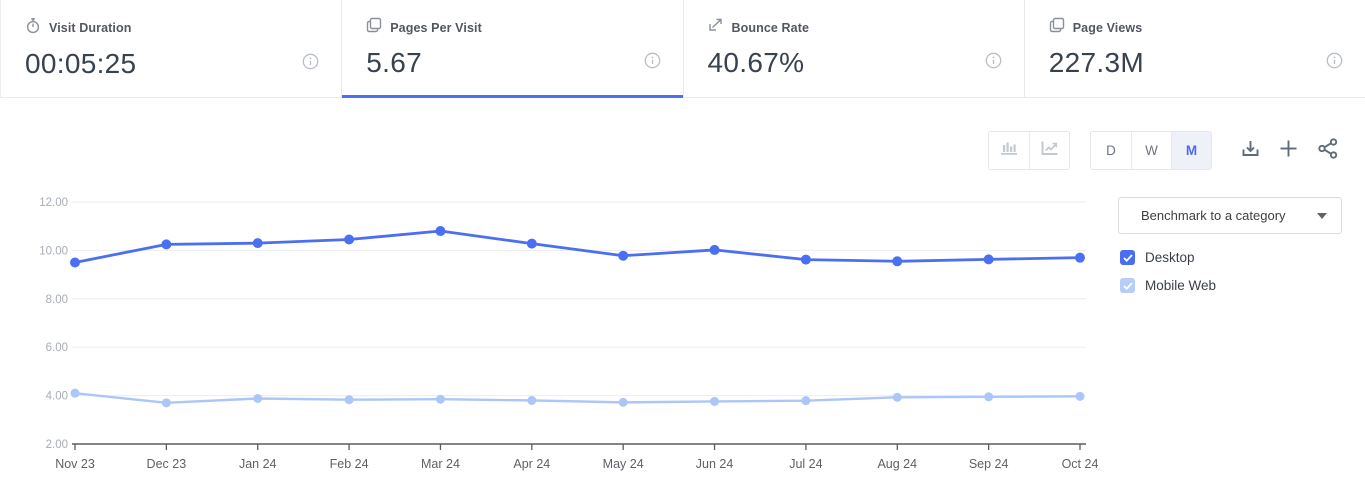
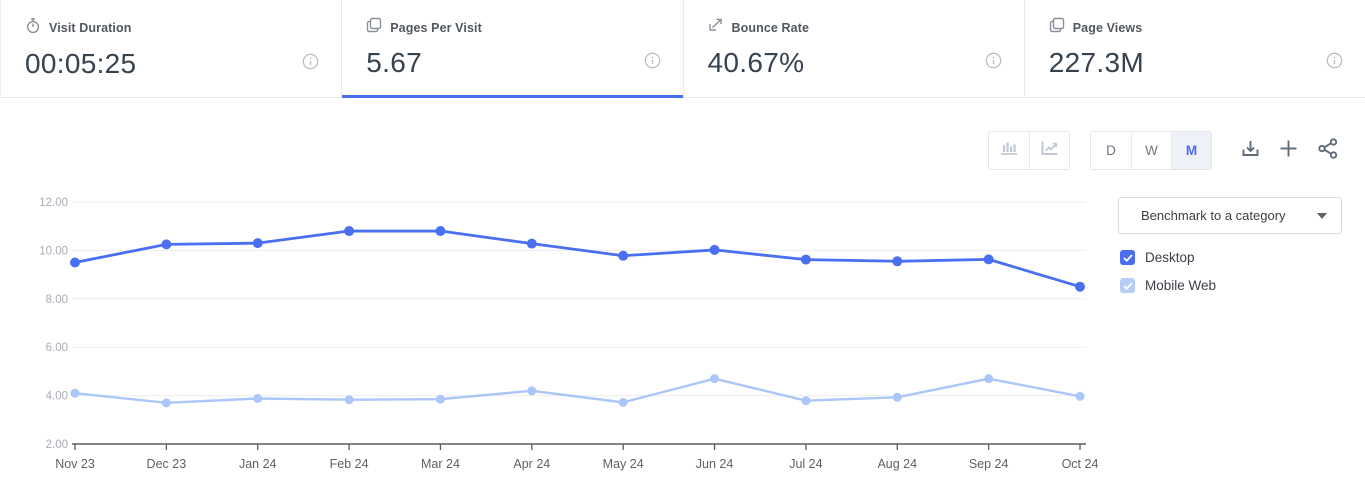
Desktop/Feb 24: 10.4 -> 10.8
Mobile Web/Apr 24: 3.8 -> 4.2
Mobile Web/Jun 24: 3.8 -> 4.7
Mobile Web/Sep 24: 4.0 -> 4.7
Desktop/Oct 24: 9.7 -> 8.5
